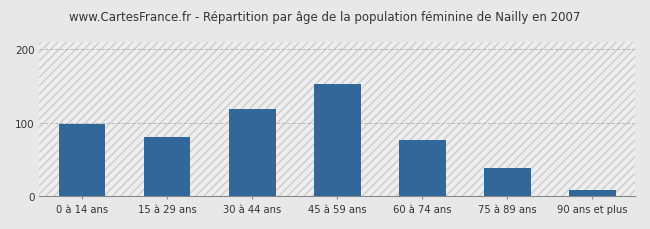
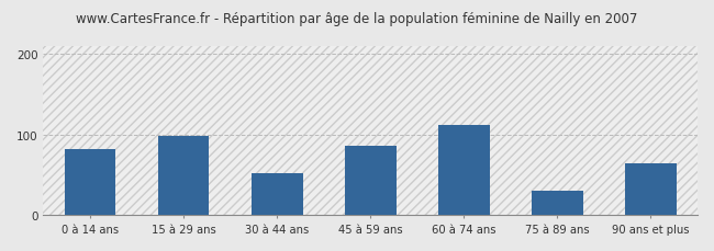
0 à 14 ans: 98 -> 82
15 à 29 ans: 80 -> 98
30 à 44 ans: 118 -> 52
45 à 59 ans: 152 -> 86
60 à 74 ans: 76 -> 112
75 à 89 ans: 38 -> 30
90 ans et plus: 8 -> 64
